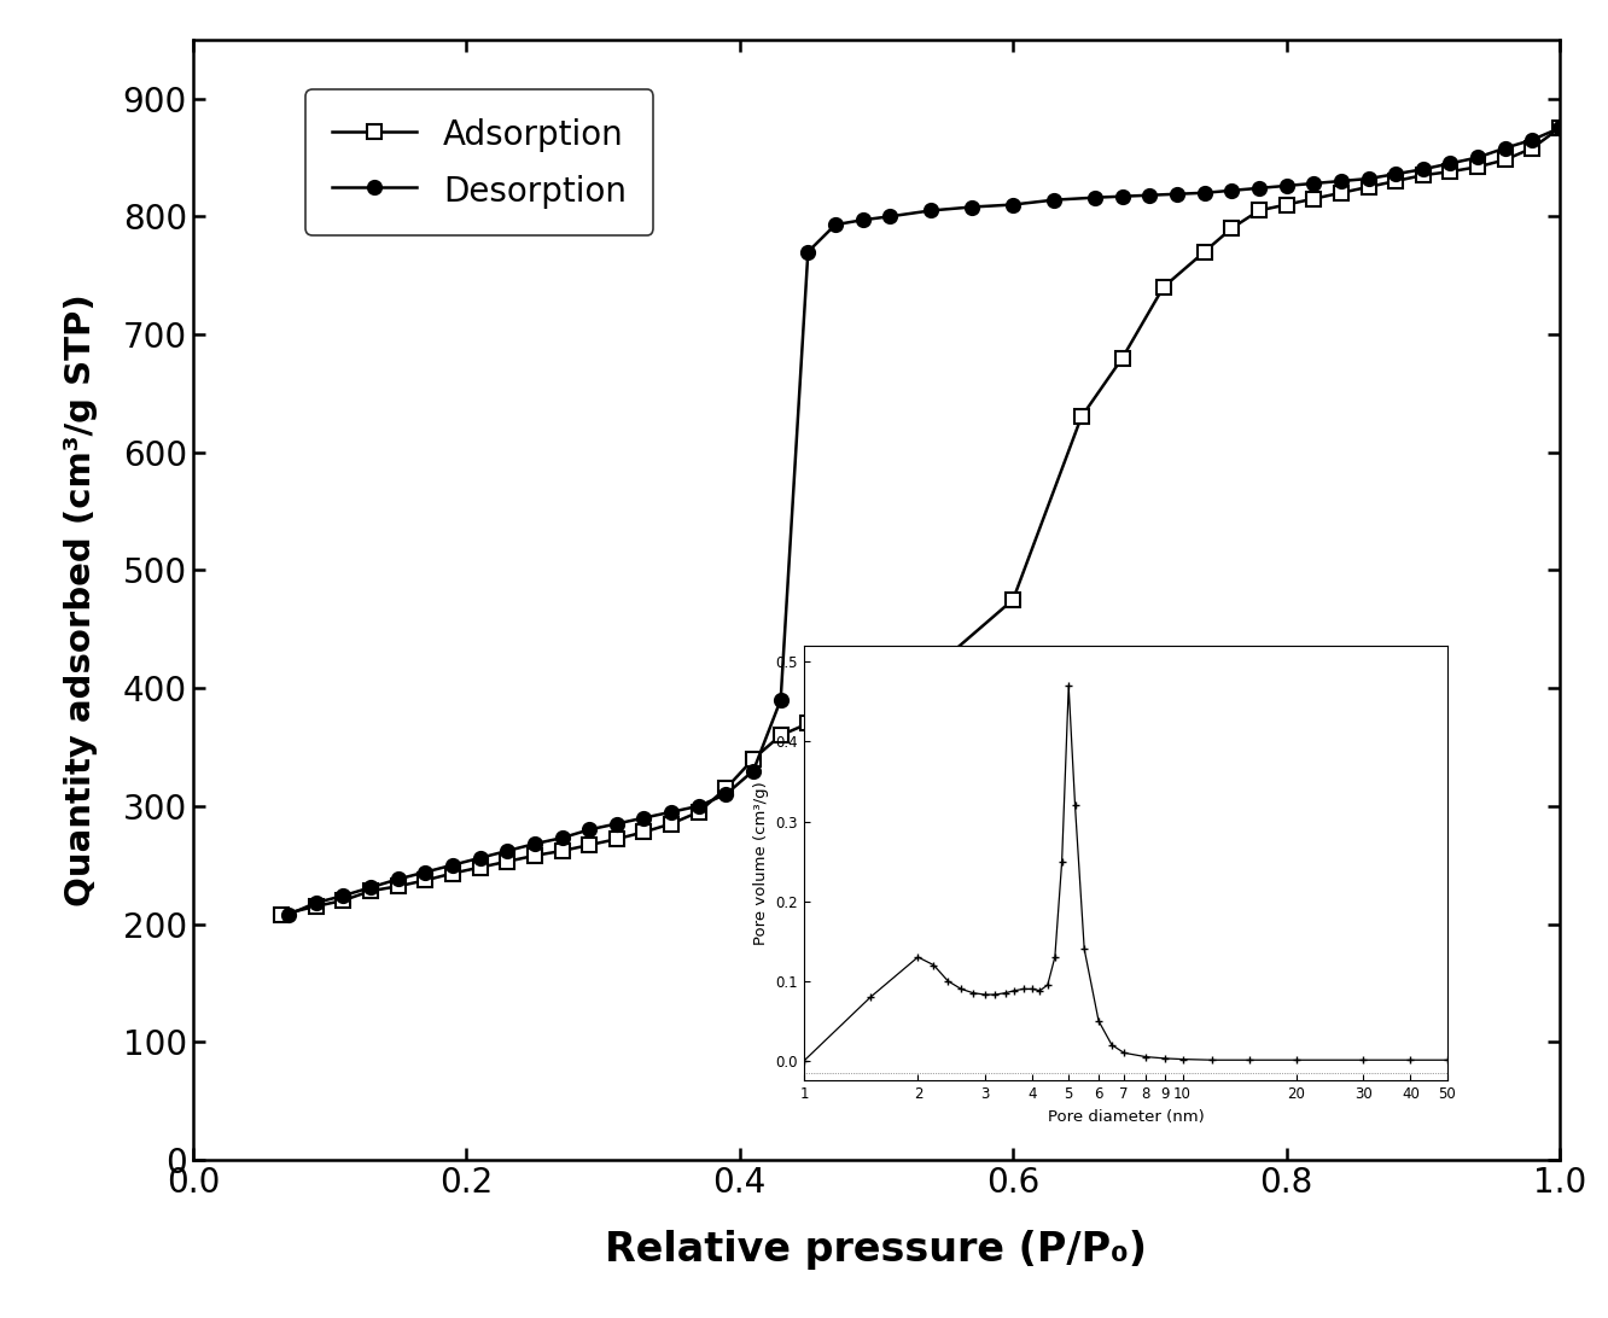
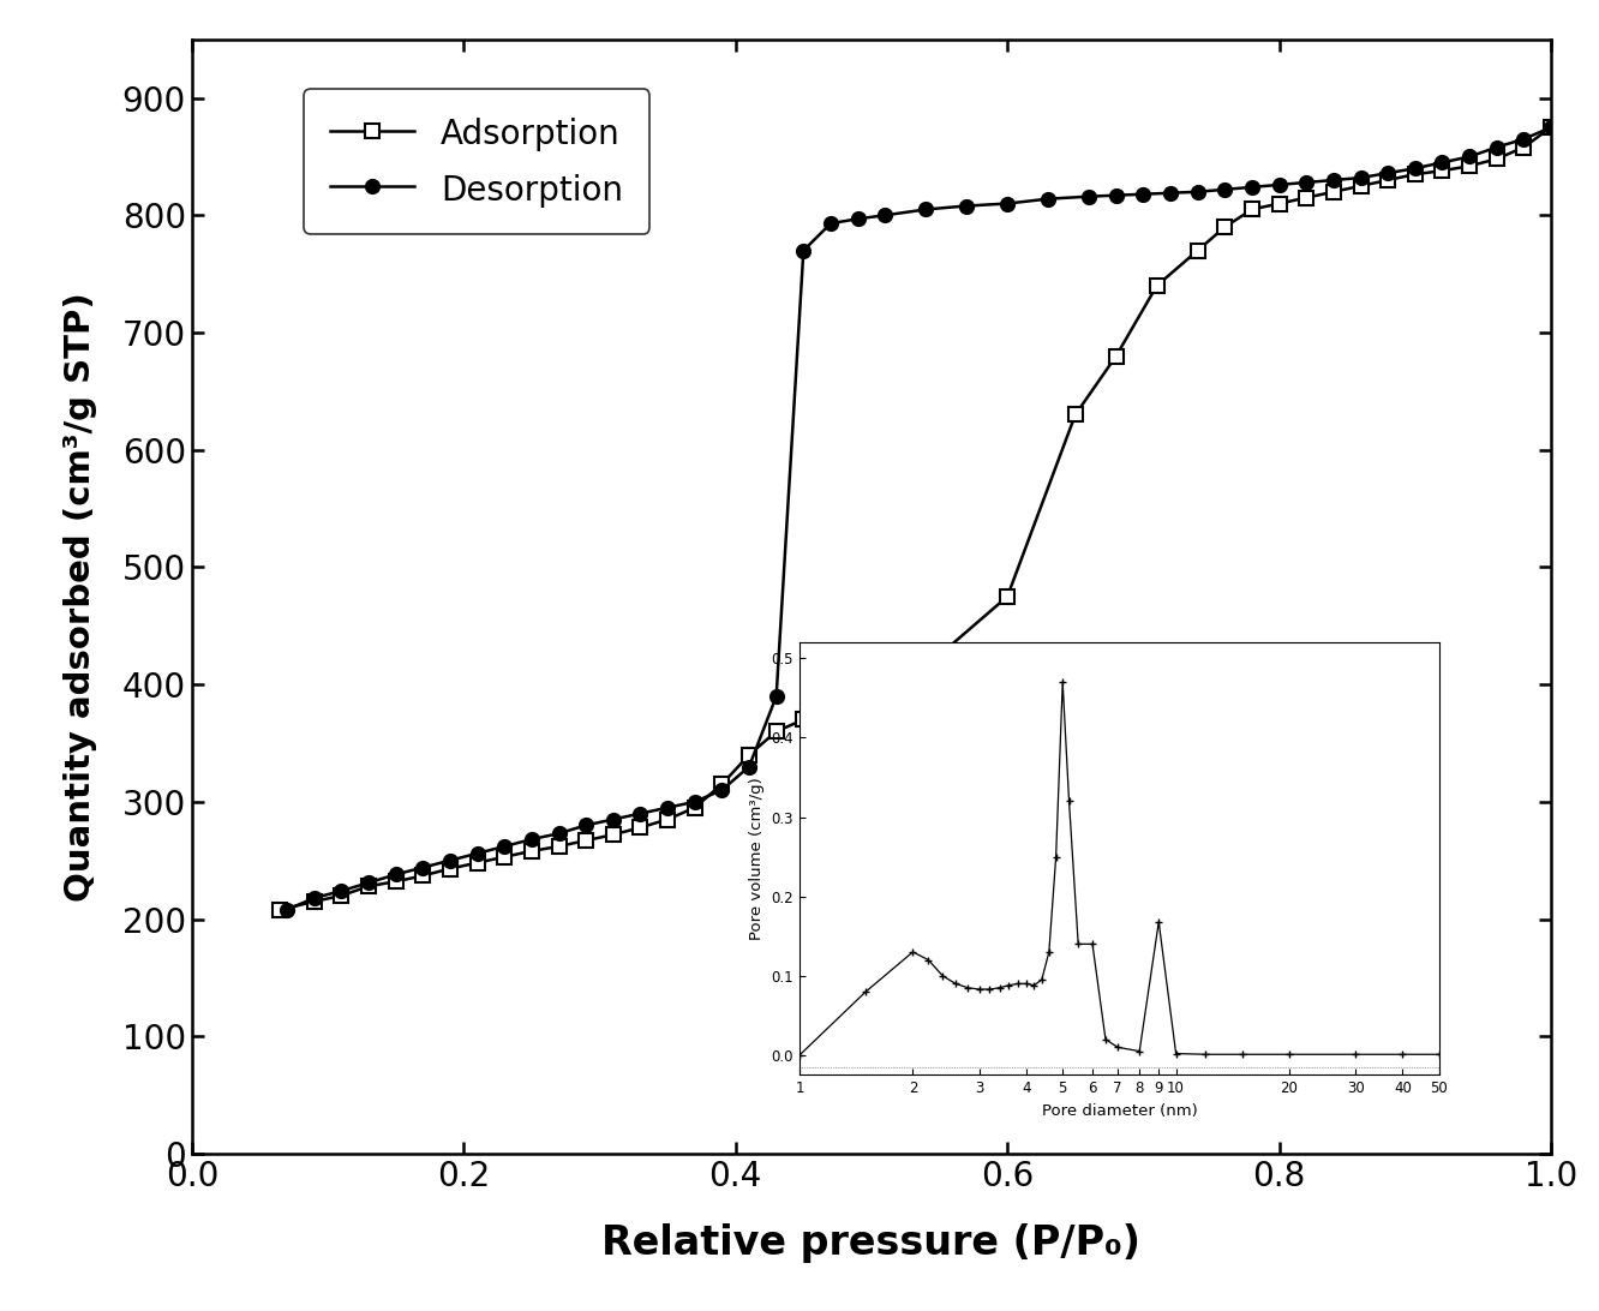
6: 0.050 -> 0.140
9: 0.003 -> 0.168
